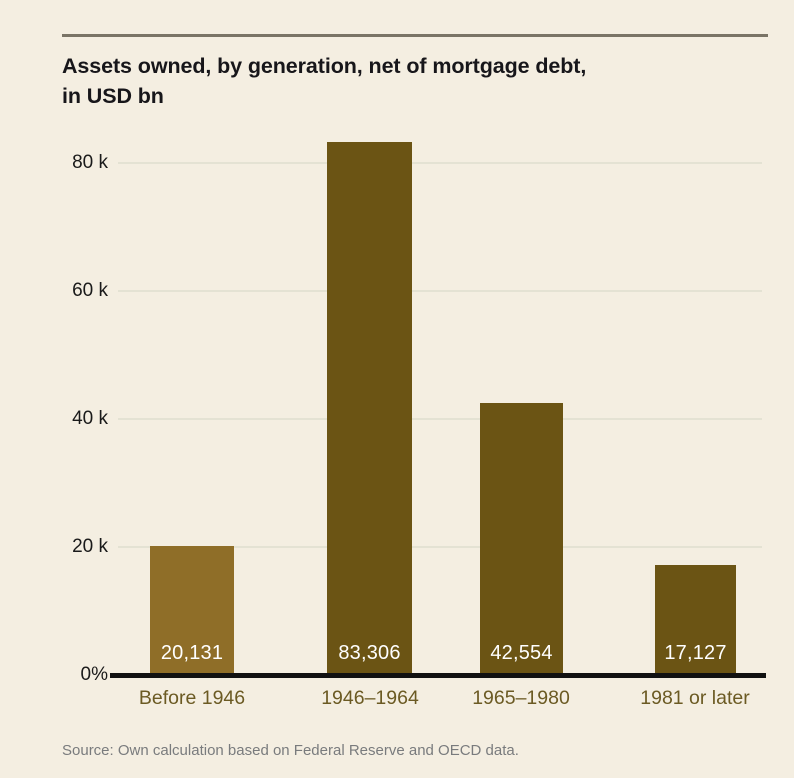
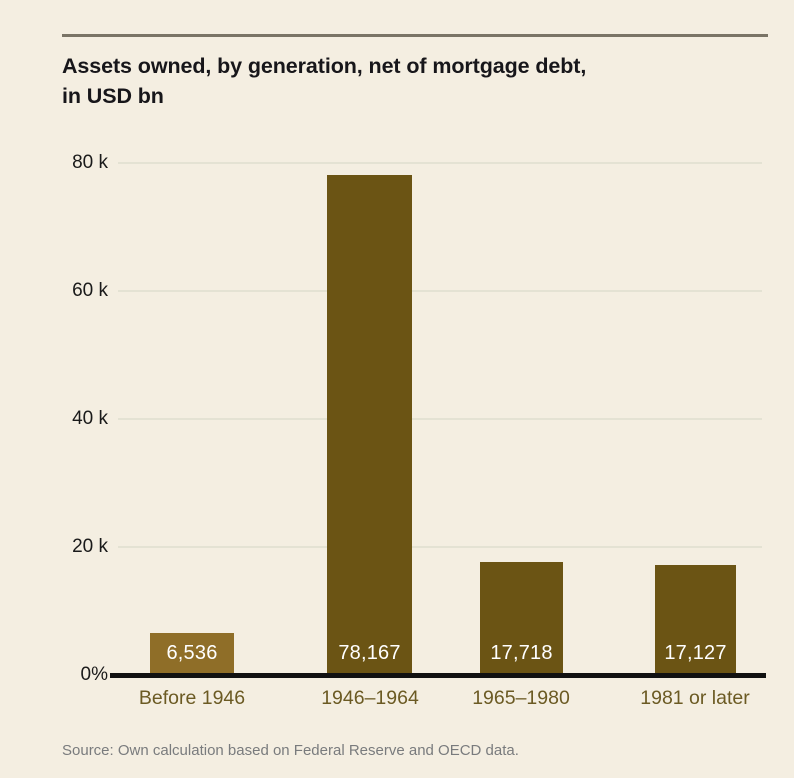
Before 1946: 20,131 -> 6,536
1946–1964: 83,306 -> 78,167
1965–1980: 42,554 -> 17,718
